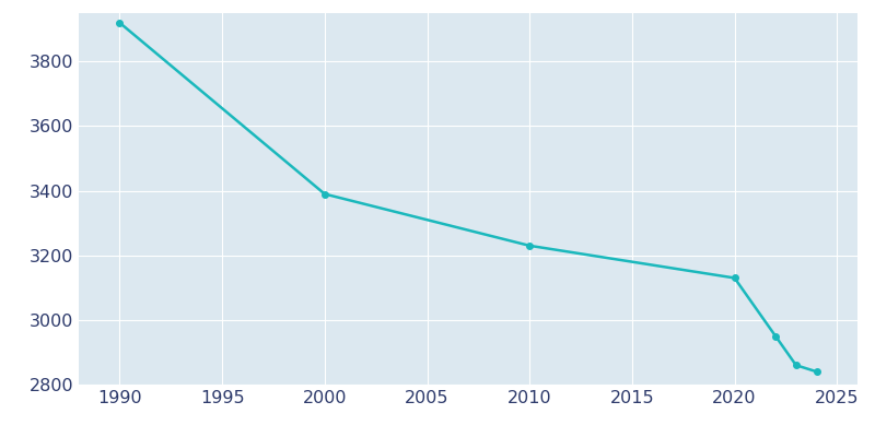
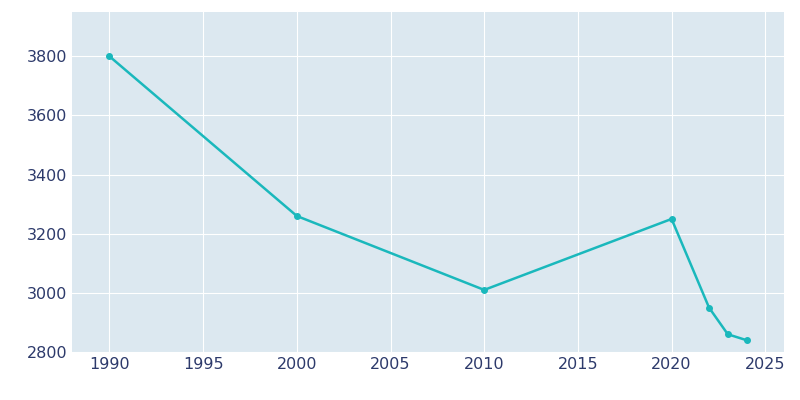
1990: 3920 -> 3800
2000: 3390 -> 3260
2010: 3230 -> 3010
2020: 3130 -> 3250
